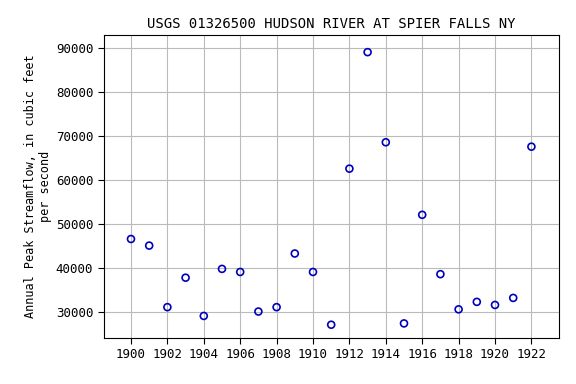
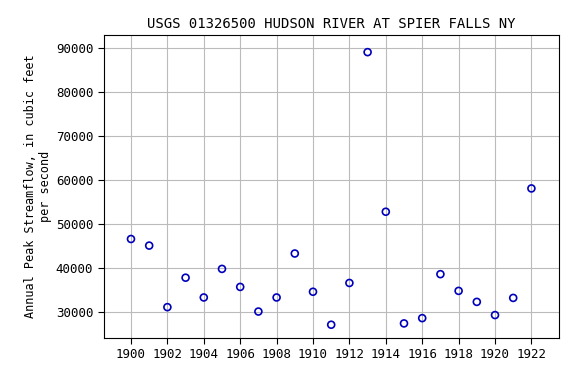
1904: 29000 -> 33200
1906: 39000 -> 35600
1908: 31000 -> 33200
1910: 39000 -> 34500
1912: 62500 -> 36500
1914: 68500 -> 52700
1916: 52000 -> 28500
1918: 30500 -> 34700
1920: 31500 -> 29200
1922: 67500 -> 58000
